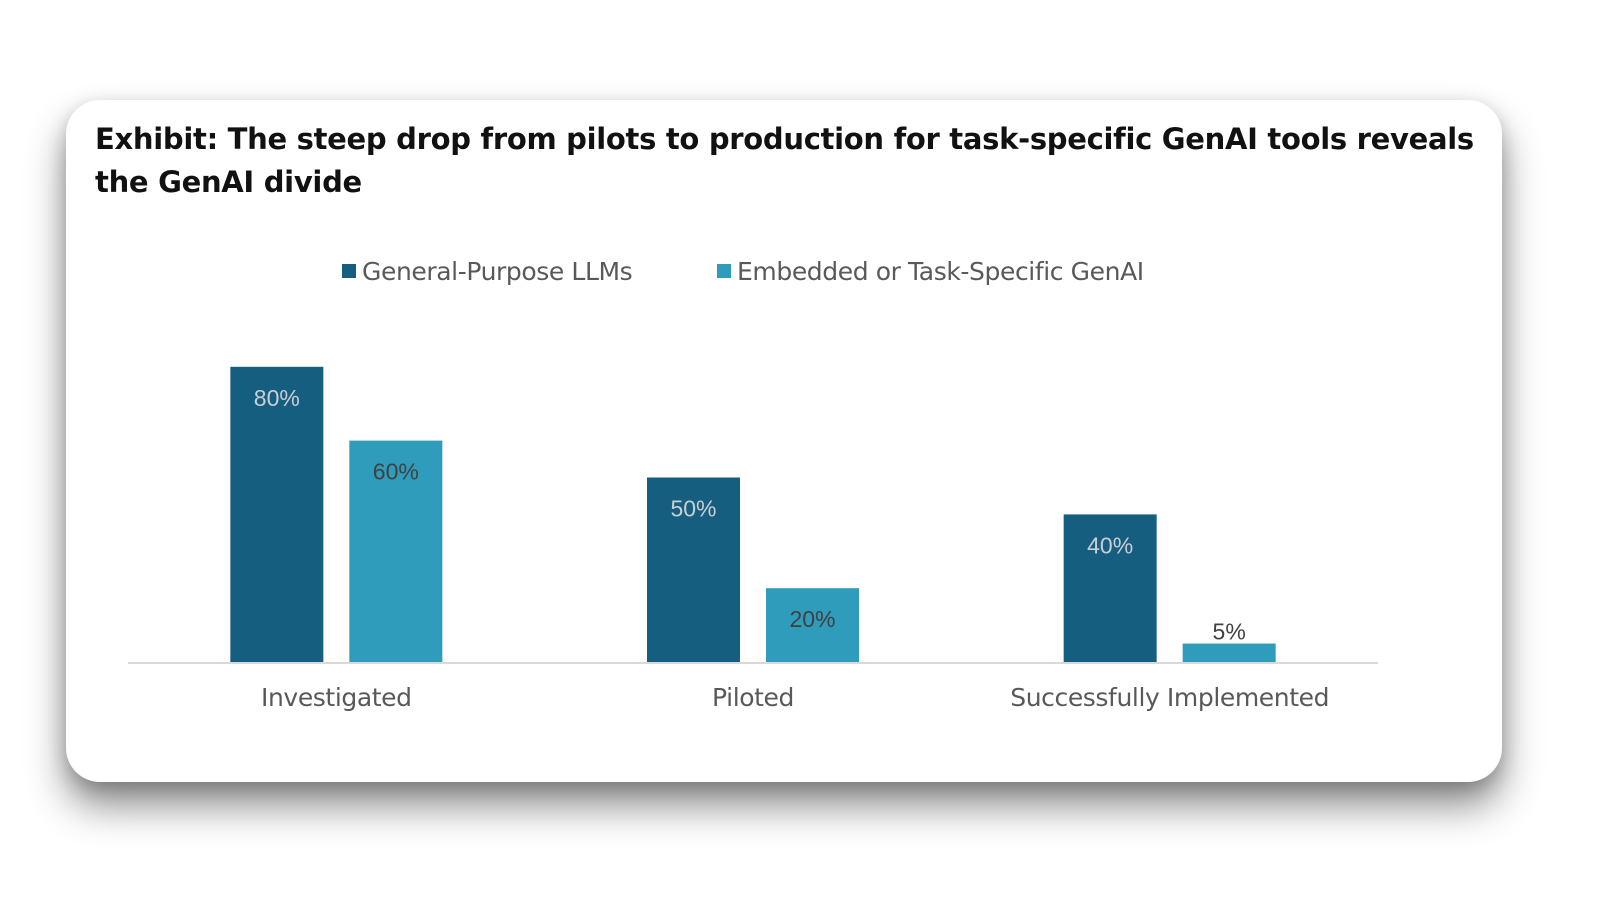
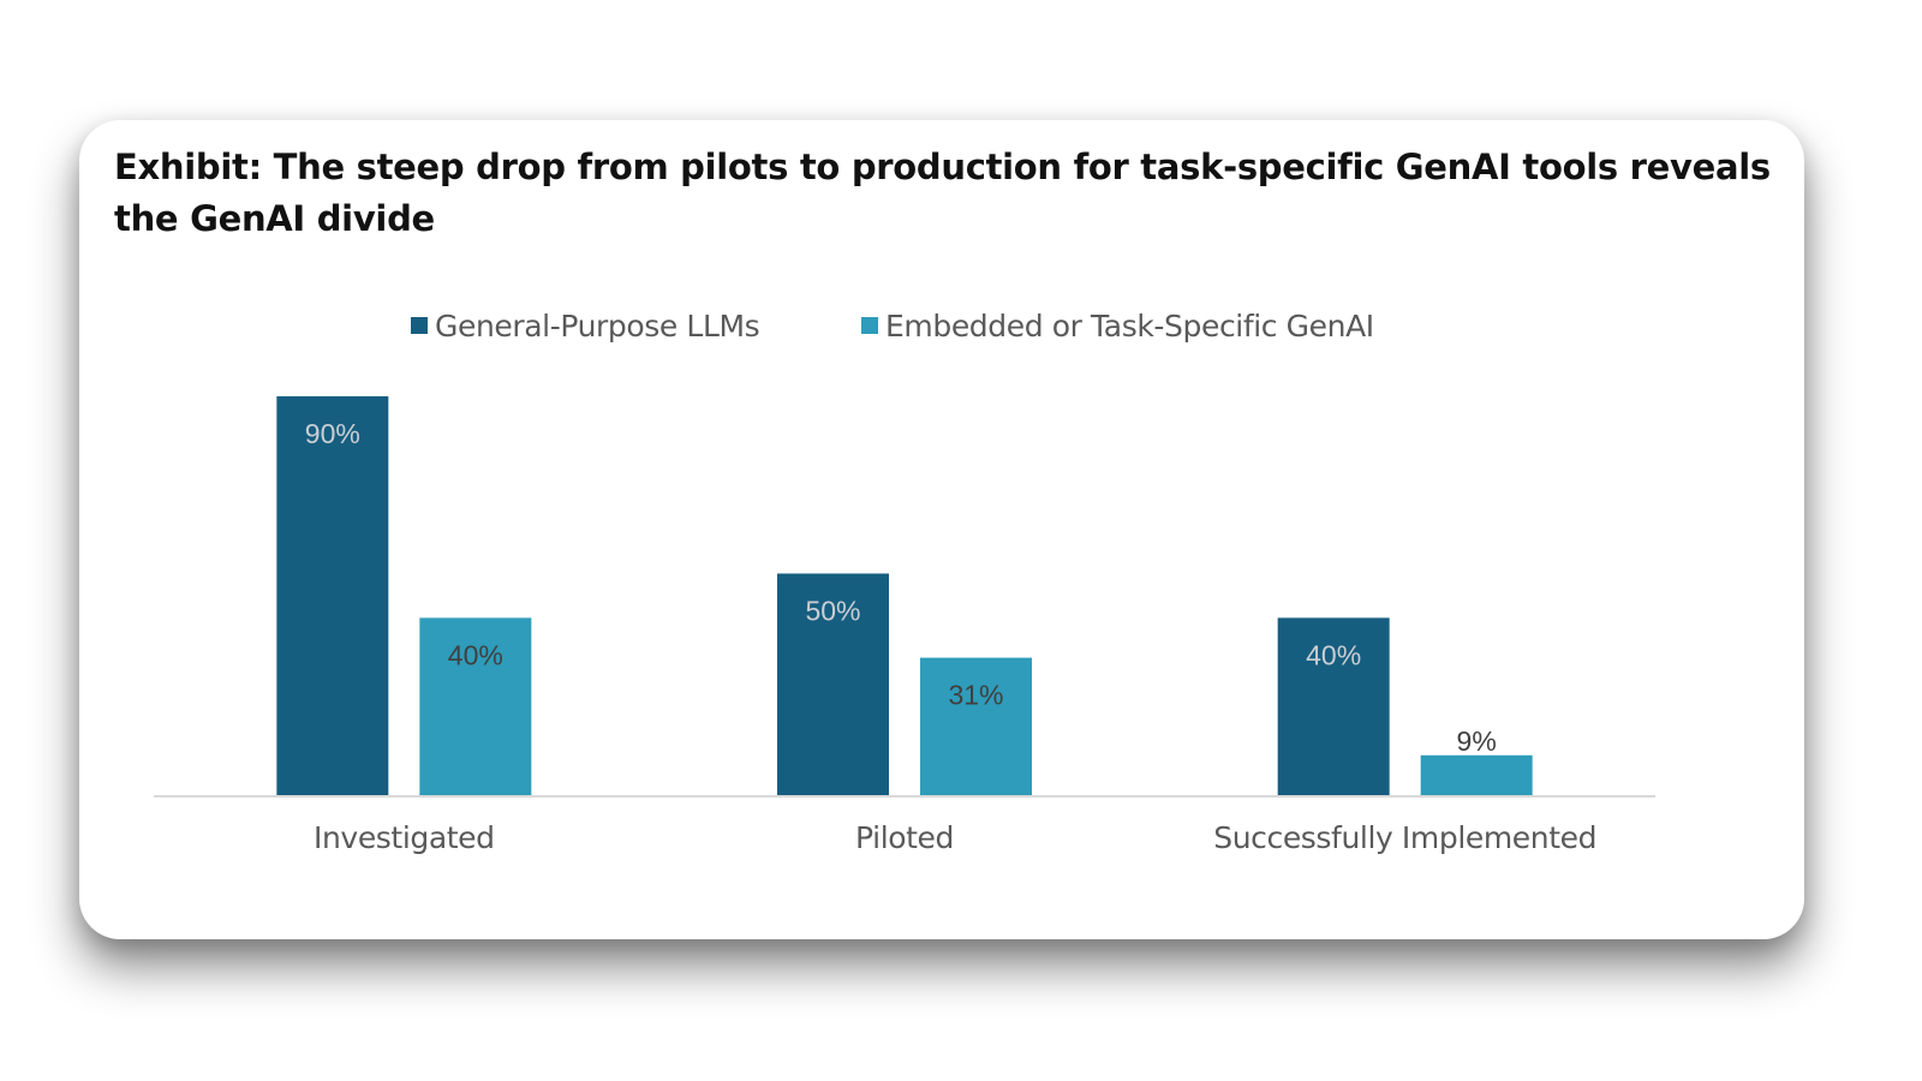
General-Purpose LLMs/Investigated: 80% -> 90%
Embedded or Task-Specific GenAI/Investigated: 60% -> 40%
Embedded or Task-Specific GenAI/Piloted: 20% -> 31%
Embedded or Task-Specific GenAI/Successfully Implemented: 5% -> 9%
